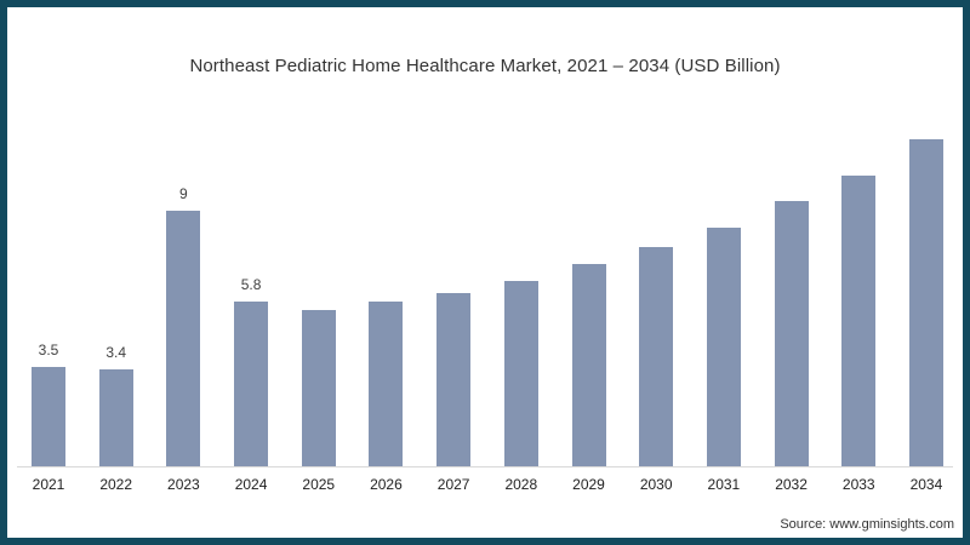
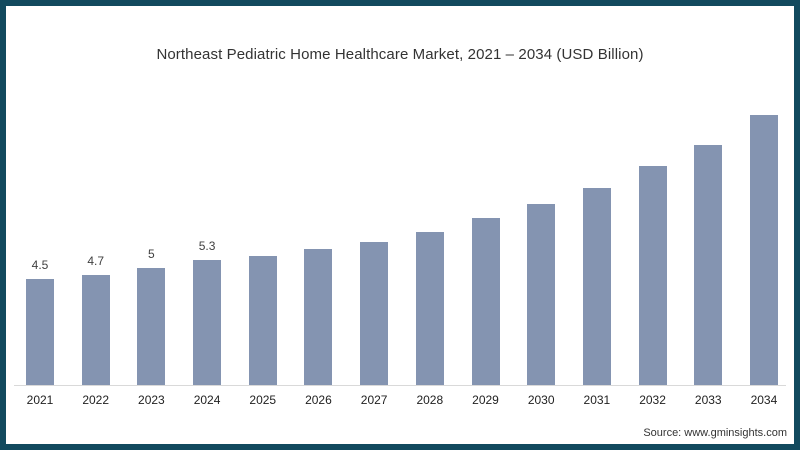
2021: 3.5 -> 4.5
2022: 3.4 -> 4.7
2023: 9 -> 5
2024: 5.8 -> 5.3
